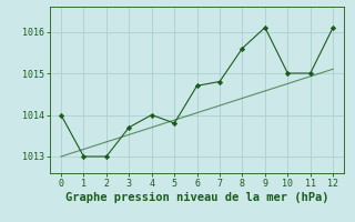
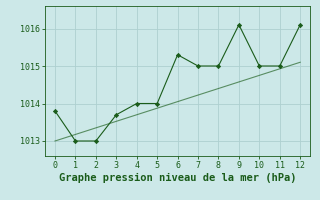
0: 1014.0 -> 1013.8
5: 1013.8 -> 1014.0
6: 1014.7 -> 1015.3
7: 1014.8 -> 1015.0
8: 1015.6 -> 1015.0
